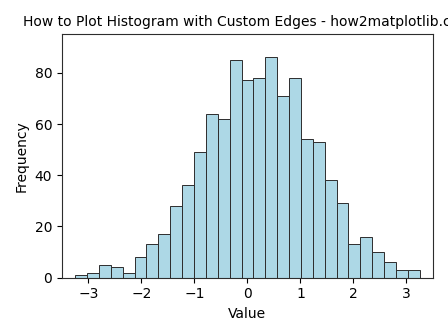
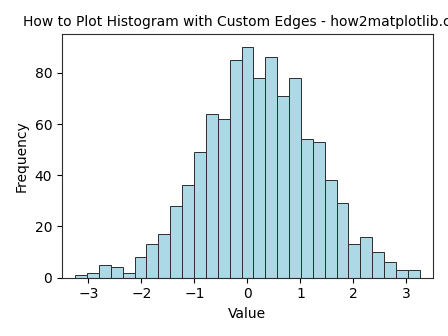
0: 77 -> 90
